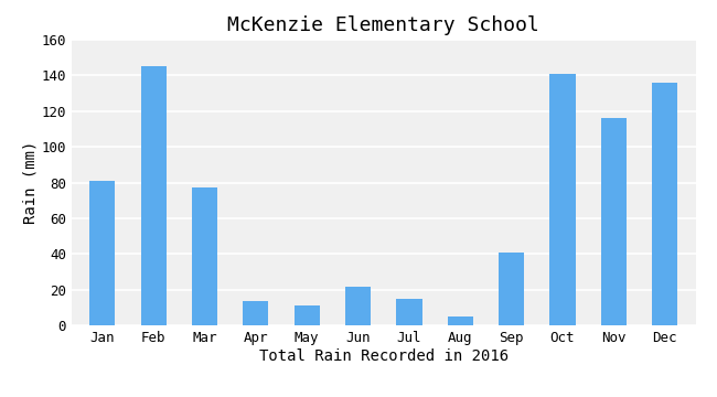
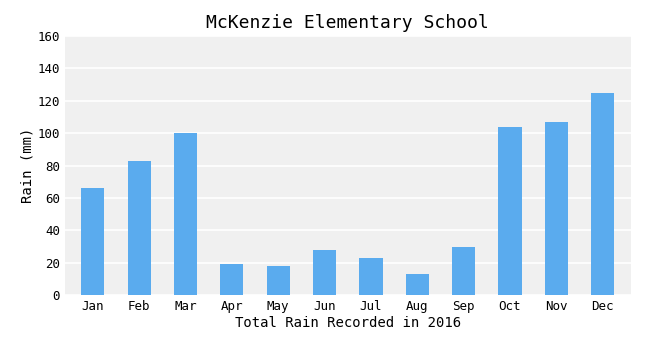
Jan: 81 -> 66
Feb: 145 -> 83
Mar: 77 -> 100
Apr: 14 -> 19
May: 11 -> 18
Jun: 22 -> 28
Jul: 15 -> 23
Aug: 5 -> 13
Sep: 41 -> 30
Oct: 141 -> 104
Nov: 116 -> 107
Dec: 136 -> 125
